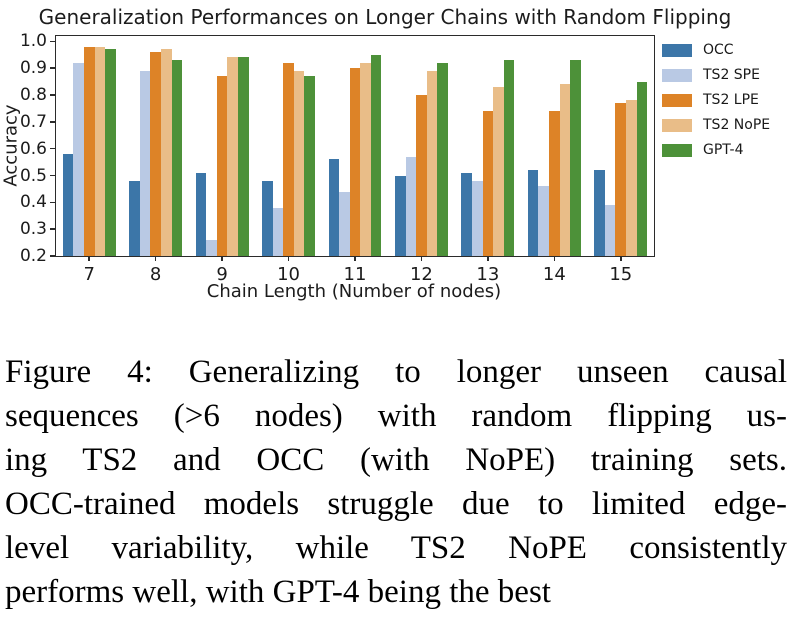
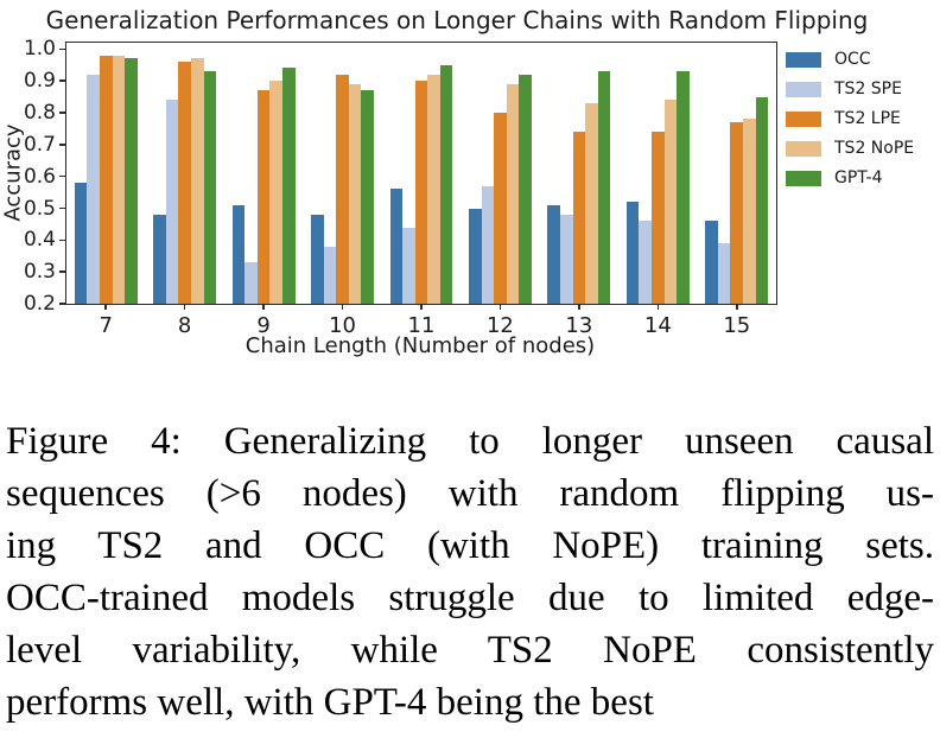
TS2 SPE/8: 0.89 -> 0.84
TS2 SPE/9: 0.26 -> 0.33
TS2 NoPE/9: 0.94 -> 0.90
OCC/15: 0.52 -> 0.46
